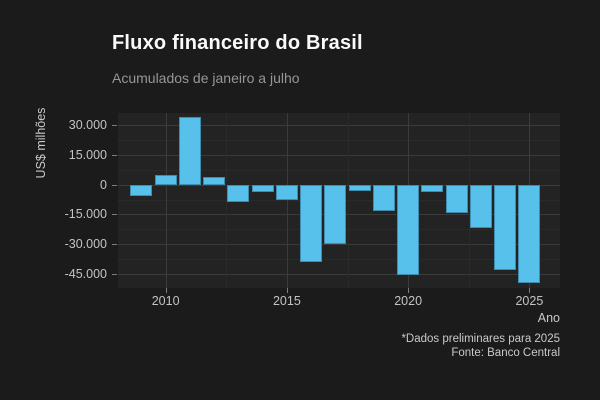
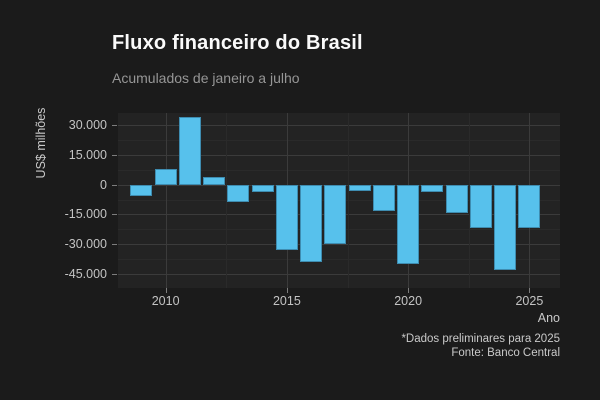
2010: 5000 -> 8000
2015: -8000 -> -33000
2020: -45000 -> -40000
2025: -50000 -> -22000
